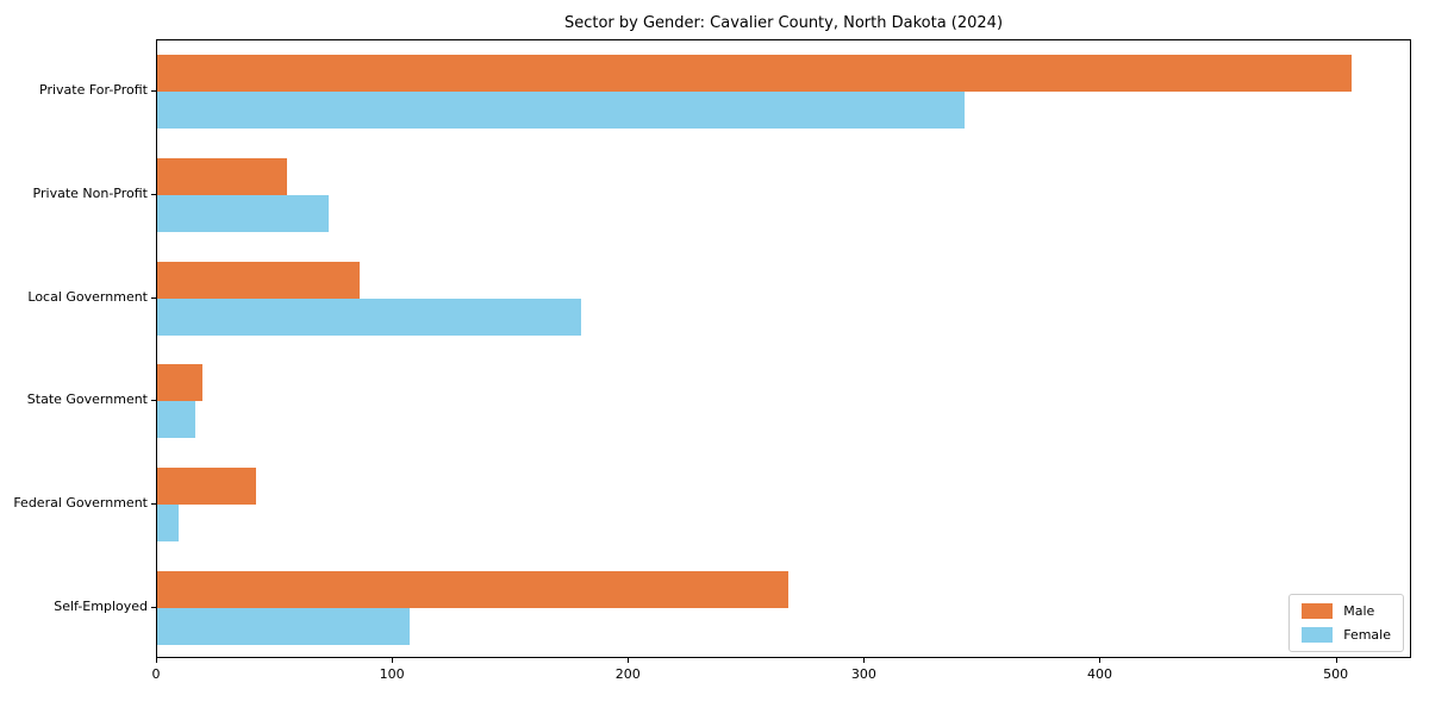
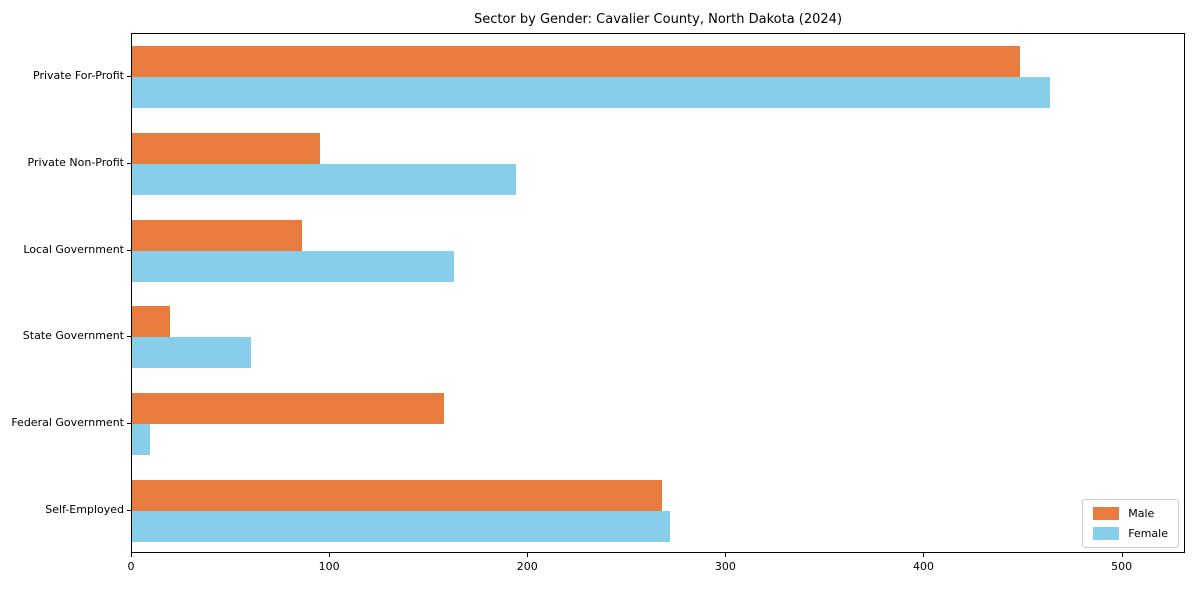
Male/Private For-Profit: 507 -> 449
Female/Private For-Profit: 343 -> 464
Male/Private Non-Profit: 55 -> 95
Female/Private Non-Profit: 73 -> 194
Female/Local Government: 180 -> 163
Female/State Government: 16 -> 60
Male/Federal Government: 42 -> 158
Female/Self-Employed: 107 -> 272
